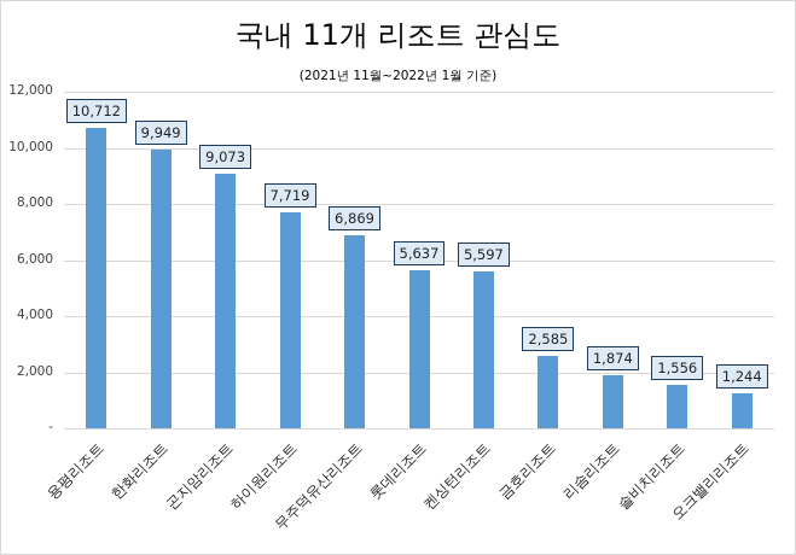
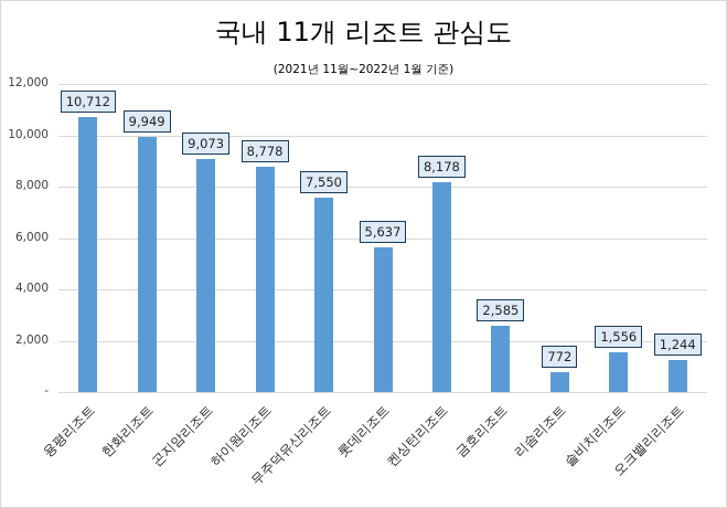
하이원리조트: 7,719 -> 8,778
무주덕유산리조트: 6,869 -> 7,550
켄싱턴리조트: 5,597 -> 8,178
리솜리조트: 1,874 -> 772
